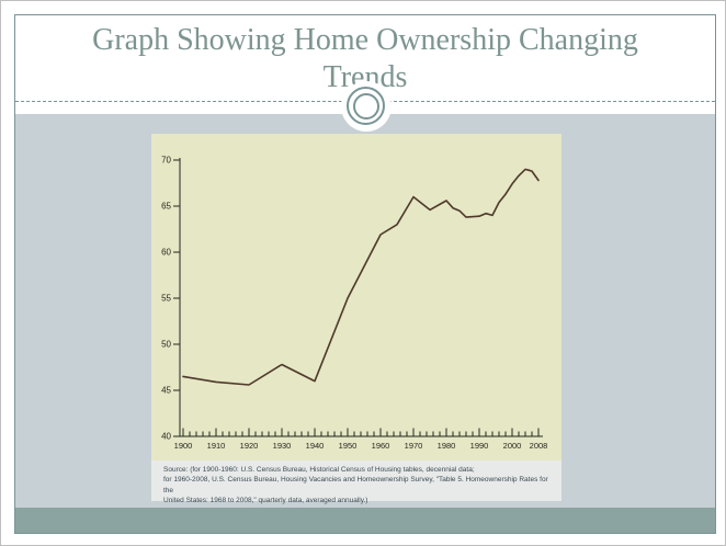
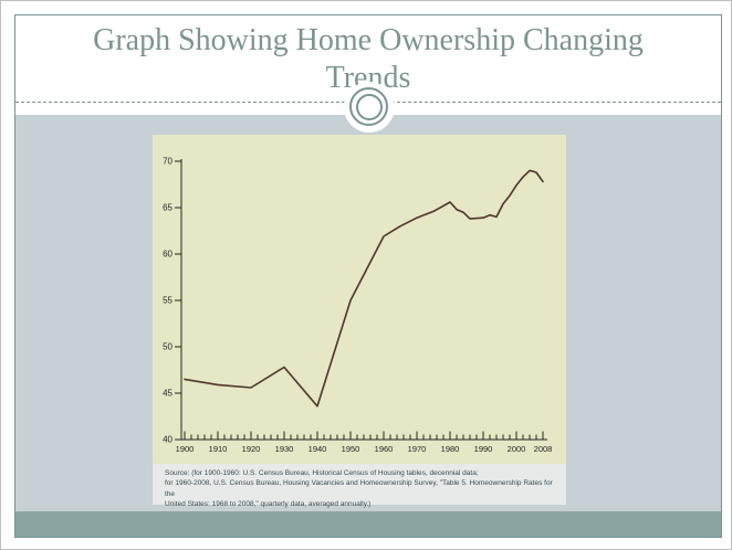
1940: 46 -> 44
1970: 66 -> 64
